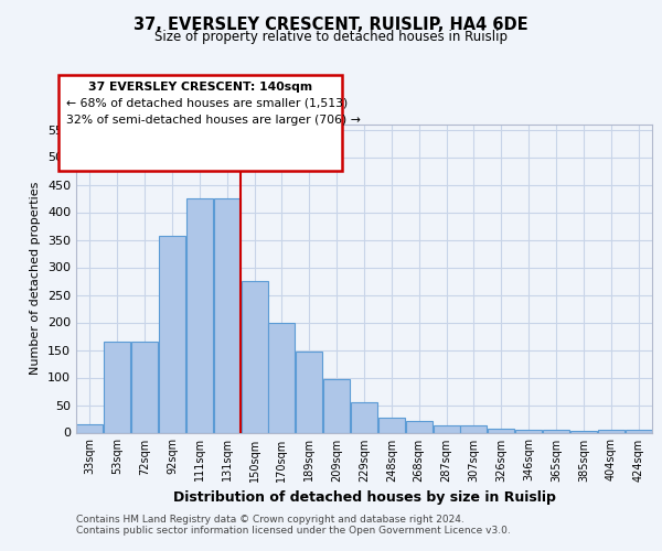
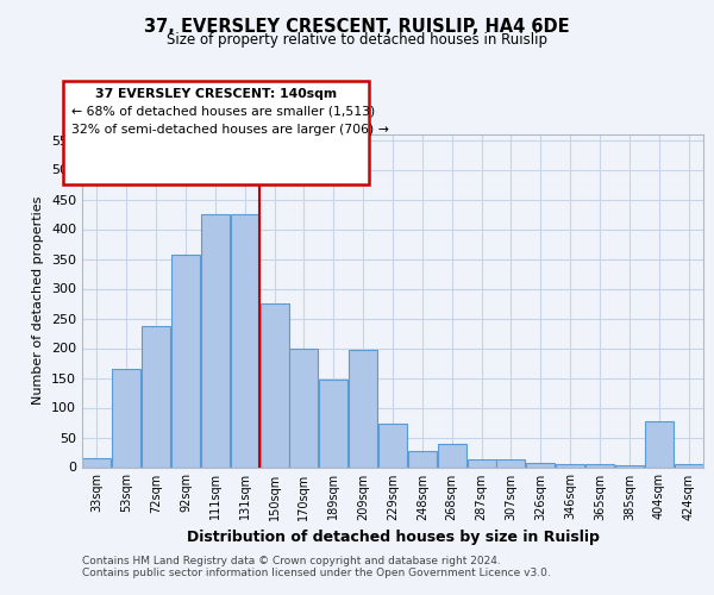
72sqm: 165 -> 238
209sqm: 97 -> 198
229sqm: 55 -> 74
268sqm: 22 -> 40
404sqm: 5 -> 78
